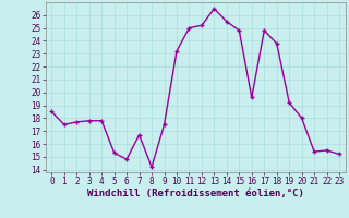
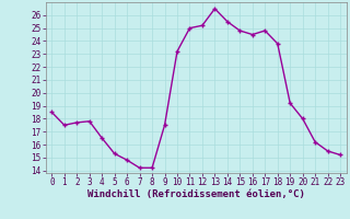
4: 17.8 -> 16.5
7: 16.7 -> 14.2
16: 19.6 -> 24.5
21: 15.4 -> 16.2
